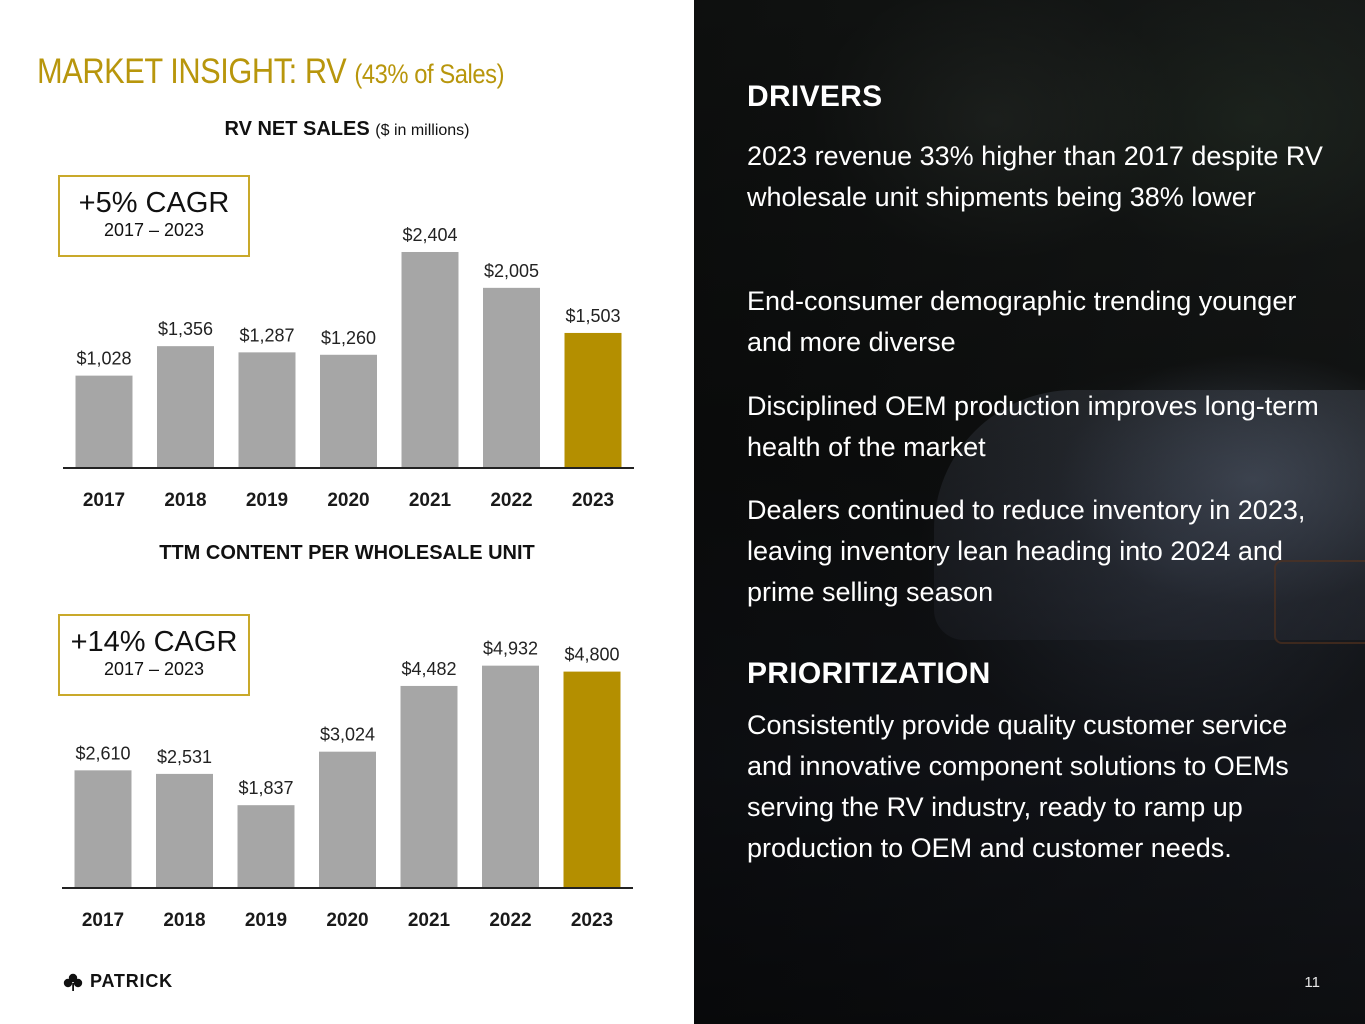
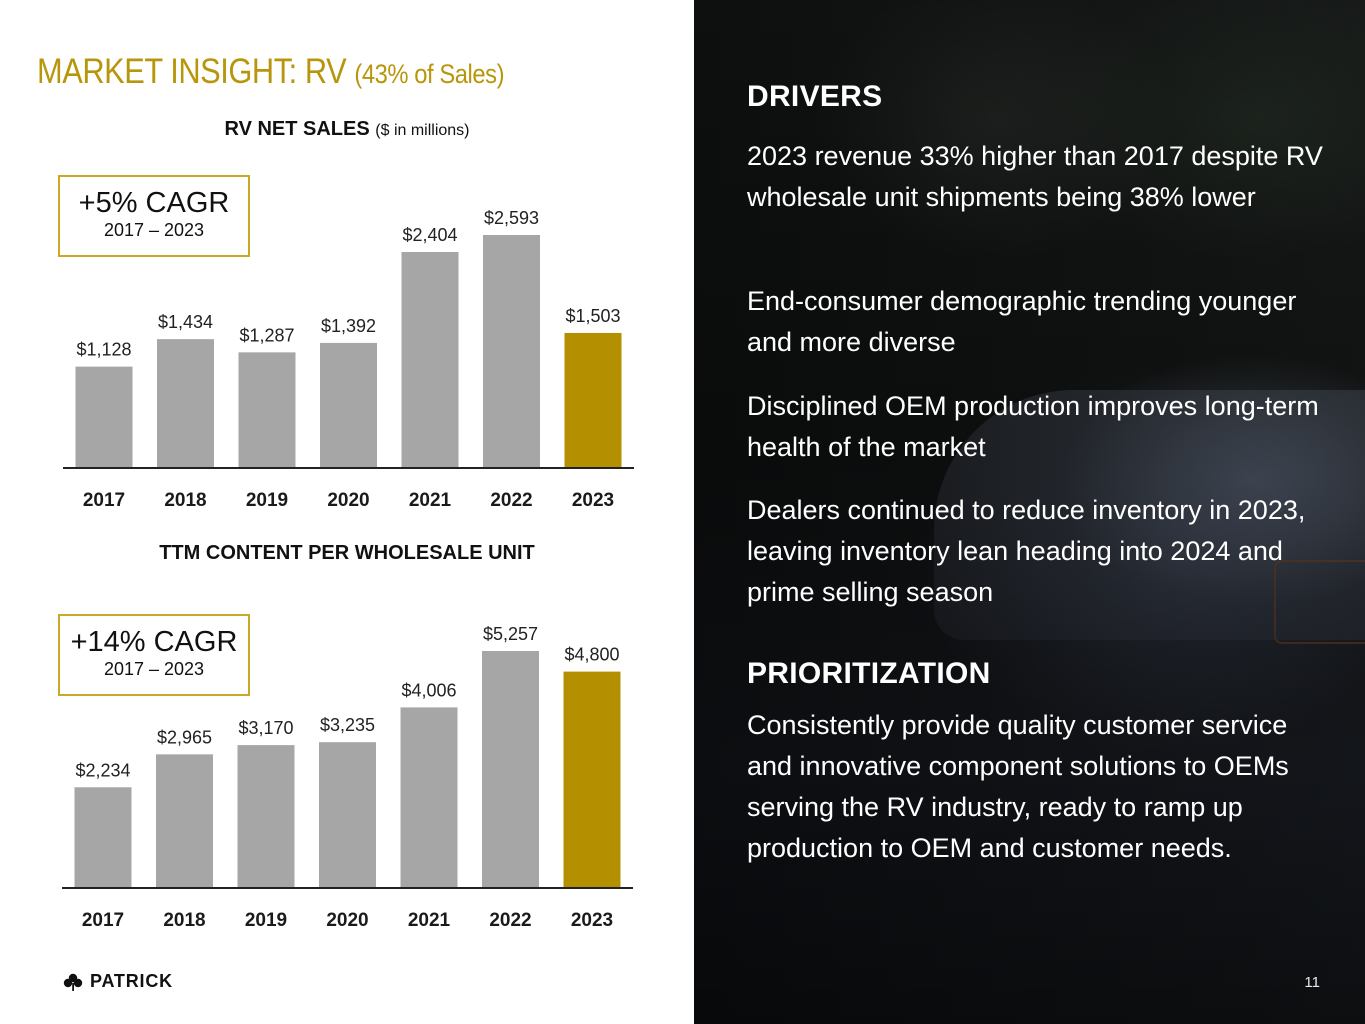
RV NET SALES/2017: $1,028 -> $1,128
RV NET SALES/2018: $1,356 -> $1,434
RV NET SALES/2020: $1,260 -> $1,392
RV NET SALES/2022: $2,005 -> $2,593
TTM CONTENT PER WHOLESALE UNIT/2017: $2,610 -> $2,234
TTM CONTENT PER WHOLESALE UNIT/2018: $2,531 -> $2,965
TTM CONTENT PER WHOLESALE UNIT/2019: $1,837 -> $3,170
TTM CONTENT PER WHOLESALE UNIT/2020: $3,024 -> $3,235
TTM CONTENT PER WHOLESALE UNIT/2021: $4,482 -> $4,006
TTM CONTENT PER WHOLESALE UNIT/2022: $4,932 -> $5,257
